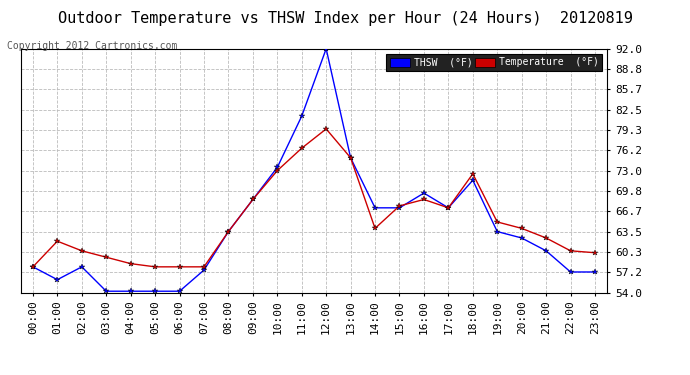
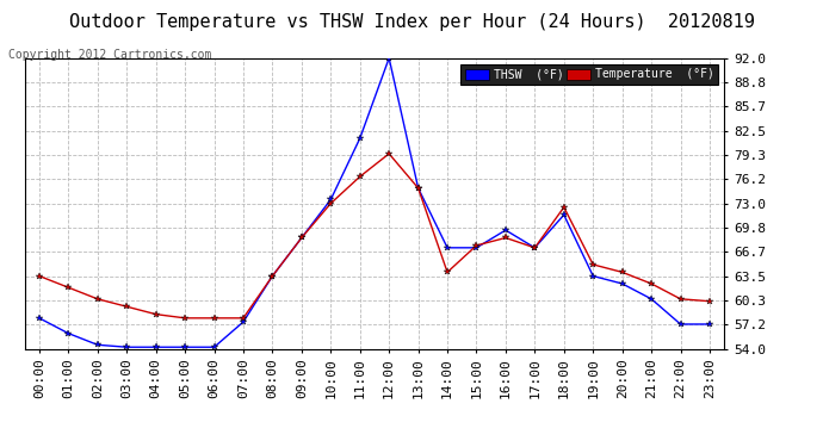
Temperature (°F)/00:00: 58.0 -> 63.5
THSW (°F)/02:00: 58.0 -> 54.5
